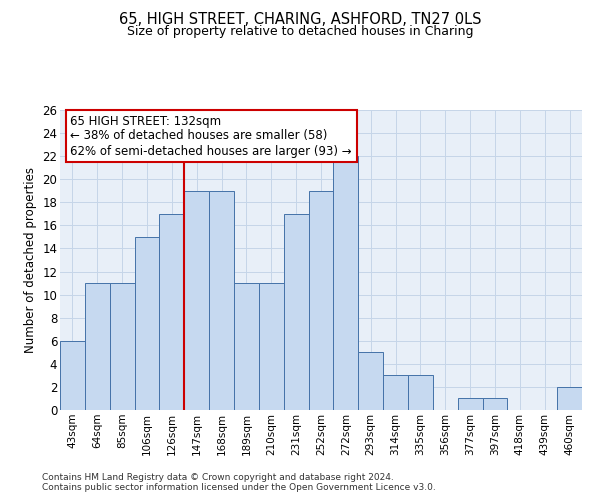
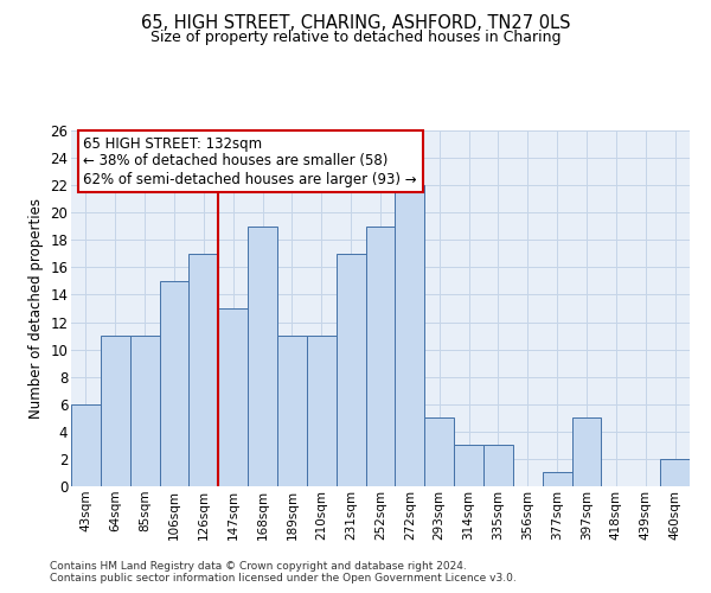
147sqm: 19 -> 13
397sqm: 1 -> 5
